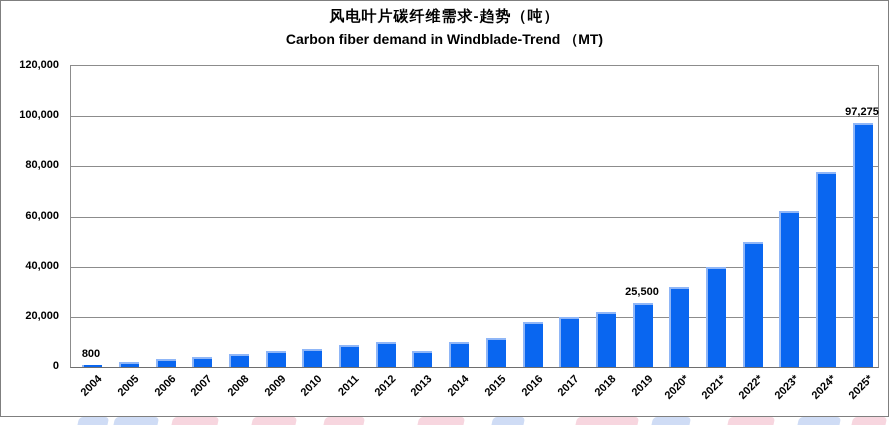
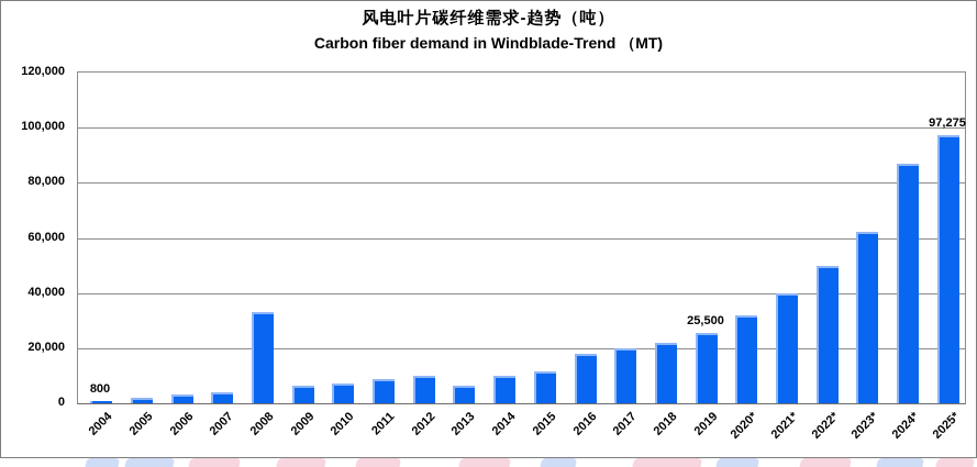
2008: 5000 -> 33000
2024*: 78000 -> 87000
